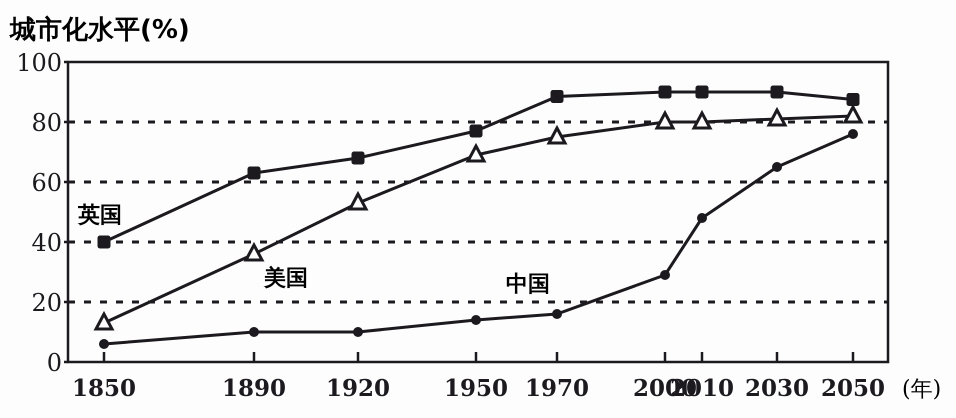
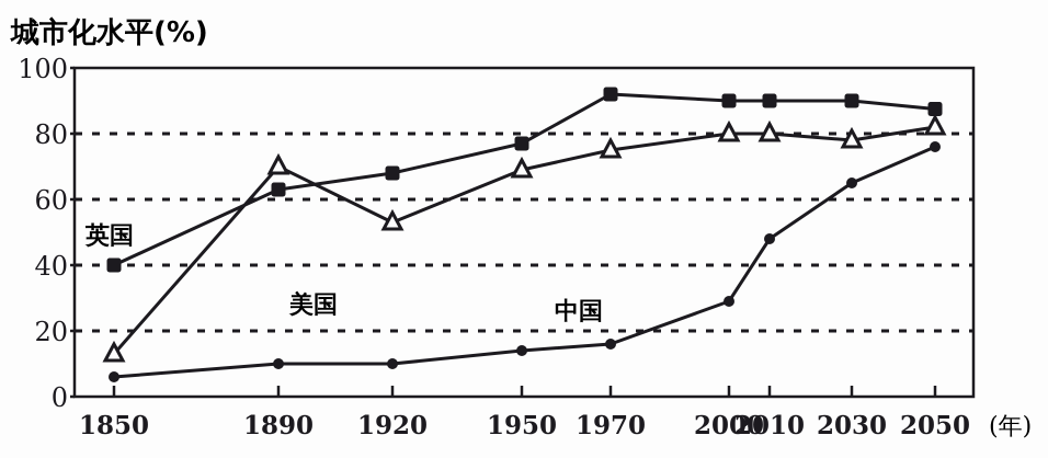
美国/1890: 36 -> 70
英国/1970: 88 -> 92
美国/2030: 81 -> 78
